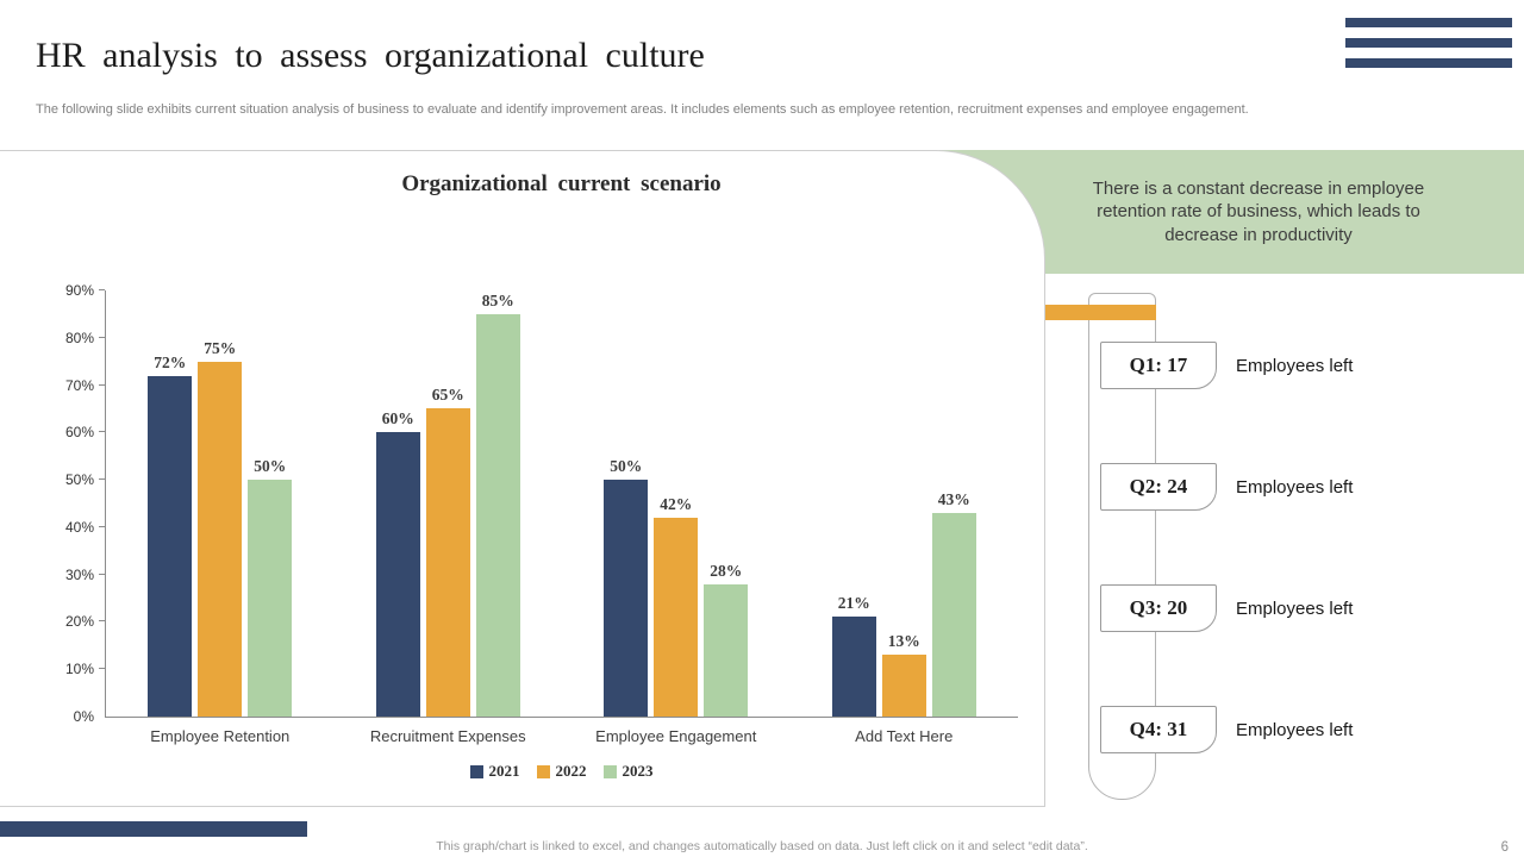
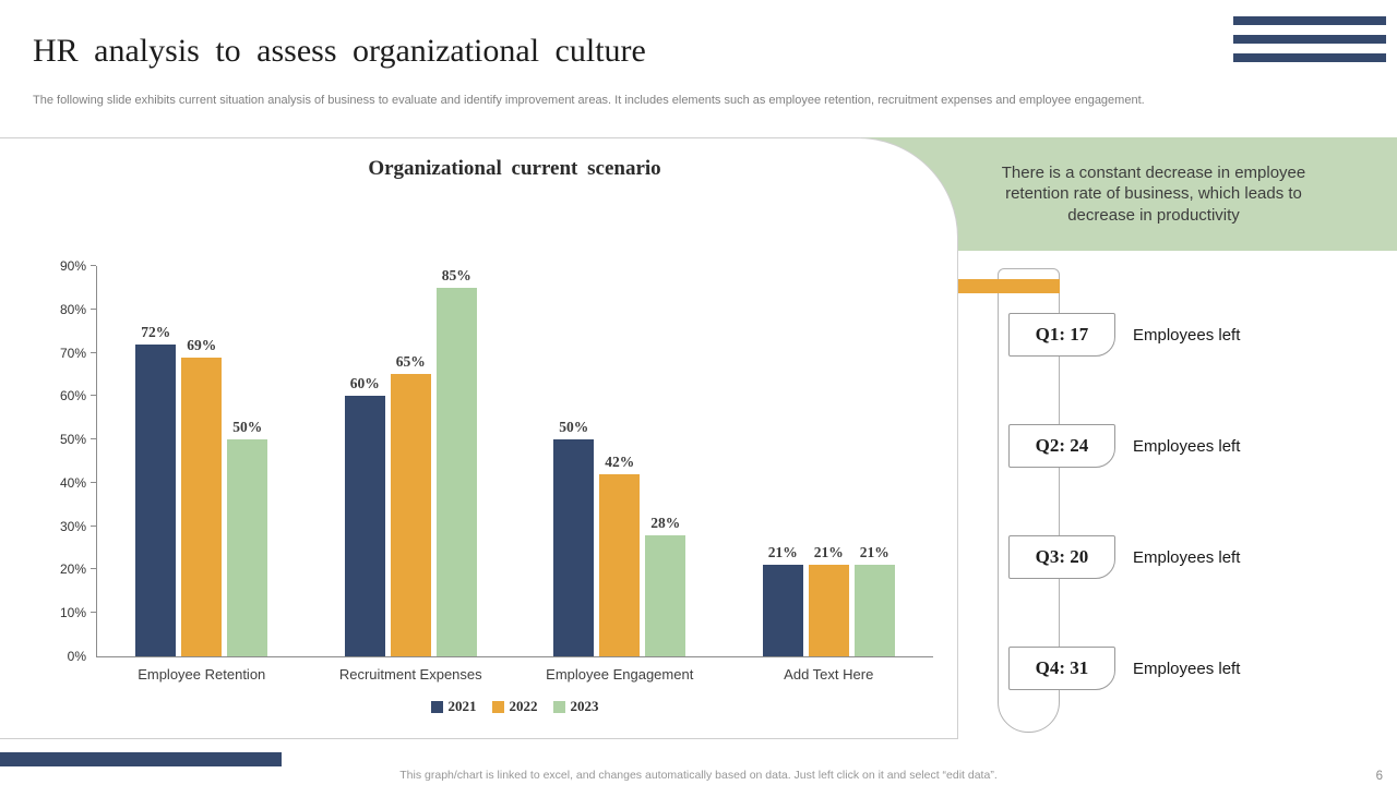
2022/Employee Retention: 75% -> 69%
2022/Add Text Here: 13% -> 21%
2023/Add Text Here: 43% -> 21%
